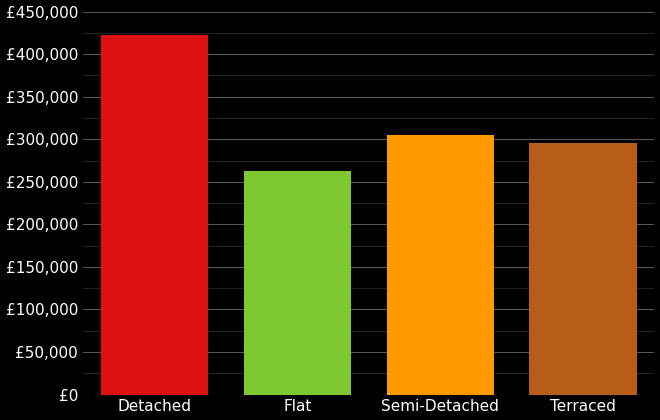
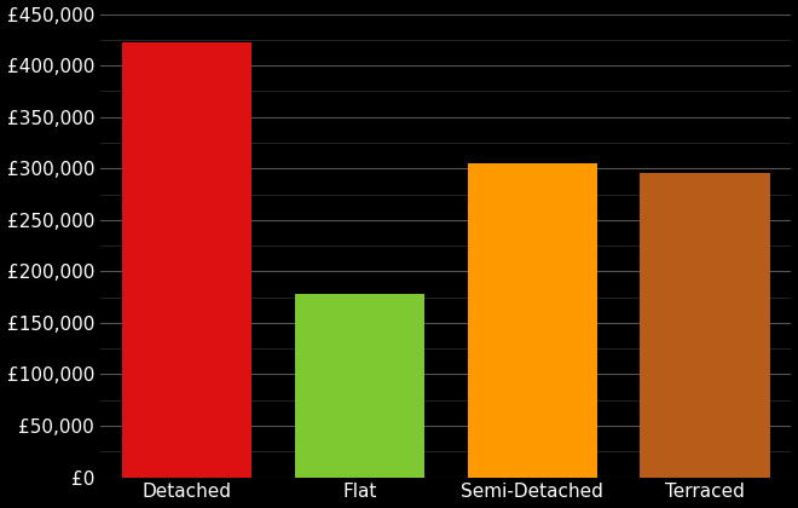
Flat: £263,000 -> £178,000
